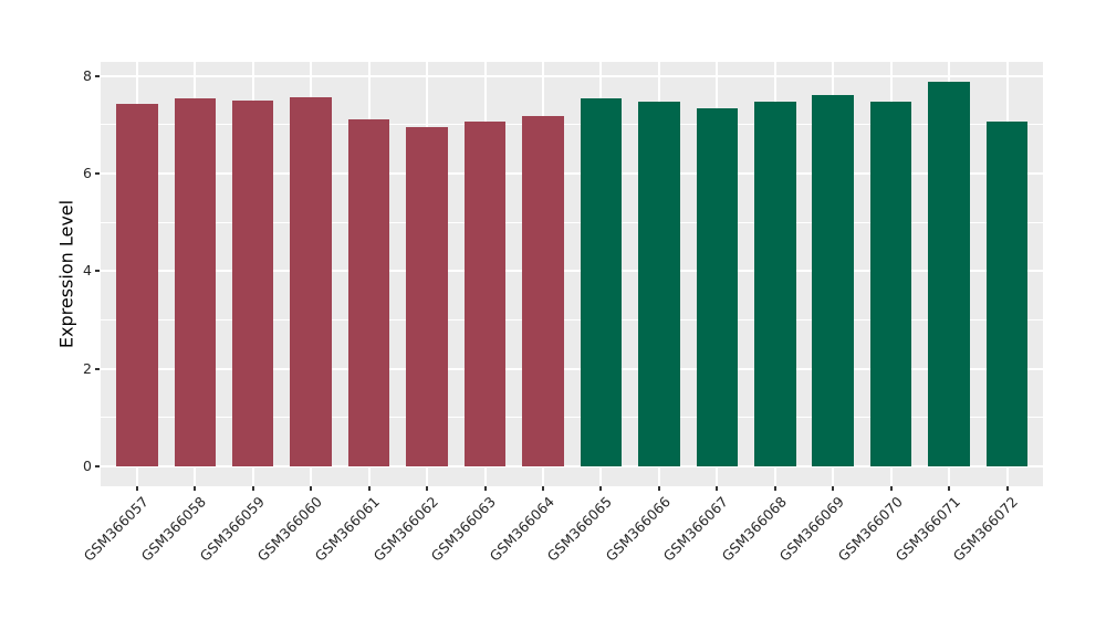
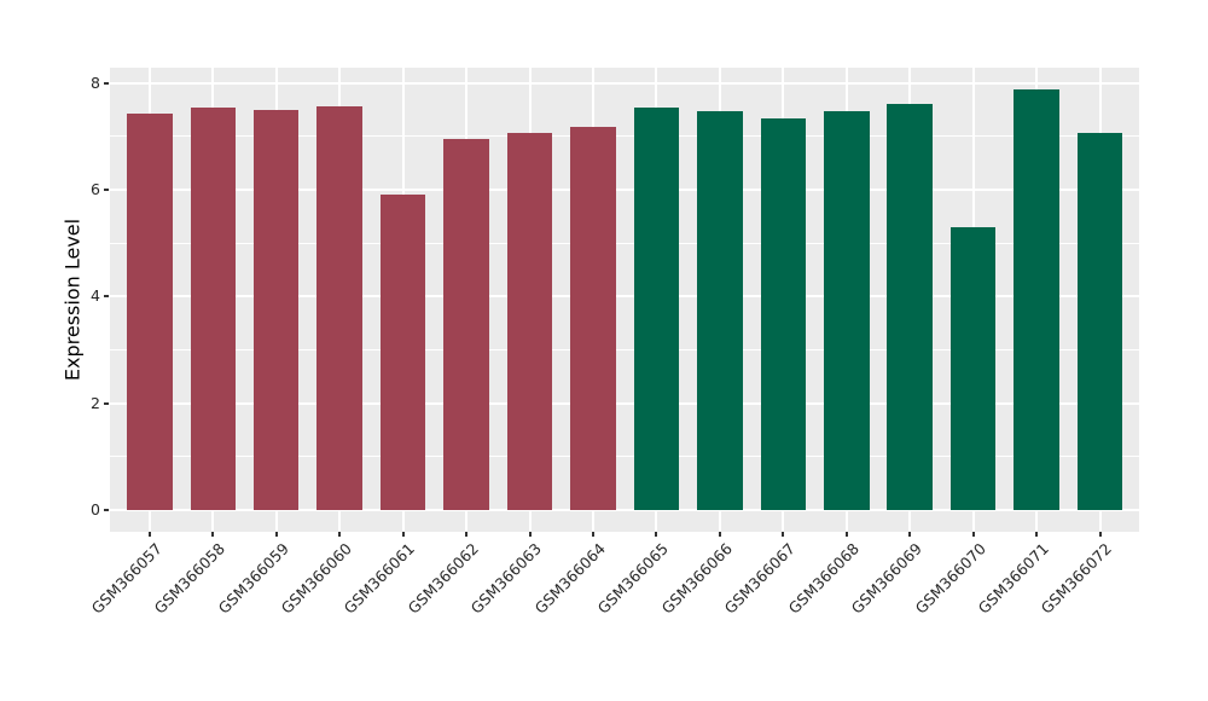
GSM366061: 7.1 -> 5.9
GSM366070: 7.5 -> 5.3
